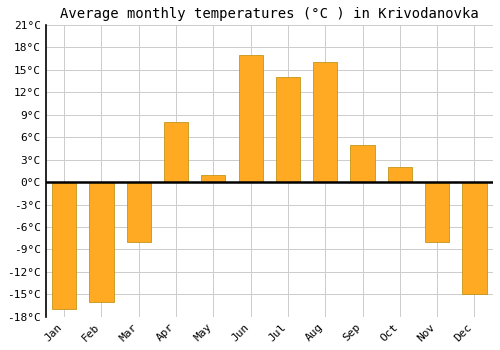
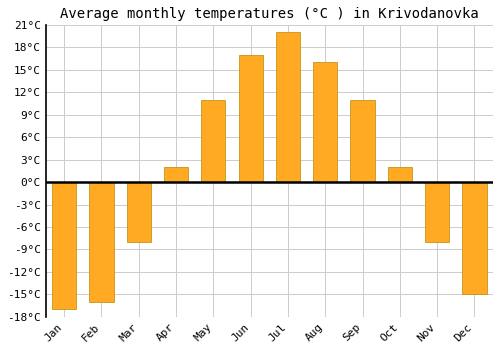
Apr: 8°C -> 2°C
May: 1°C -> 11°C
Jul: 14°C -> 20°C
Sep: 5°C -> 11°C
